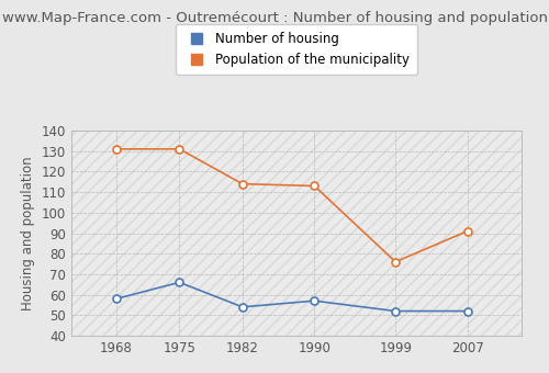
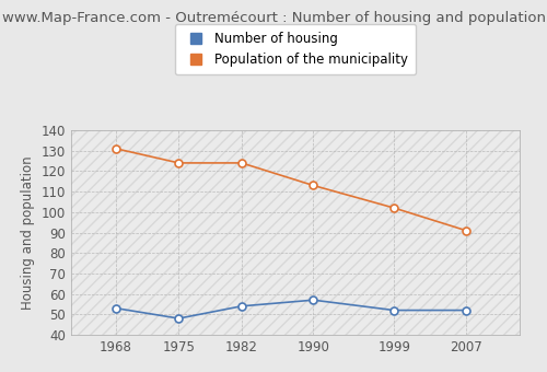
Number of housing/1968: 58 -> 53
Number of housing/1975: 66 -> 48
Population of the municipality/1975: 131 -> 124
Population of the municipality/1982: 114 -> 124
Population of the municipality/1999: 76 -> 102
